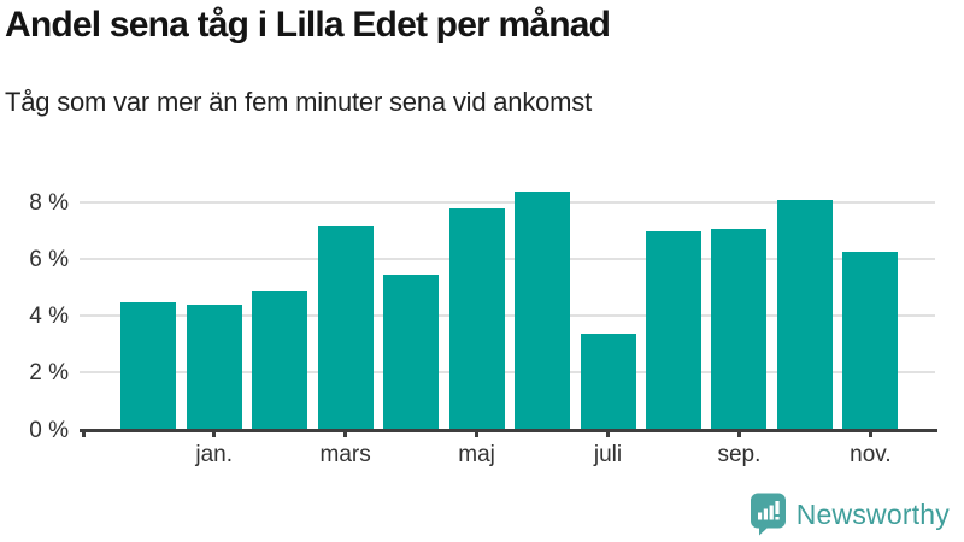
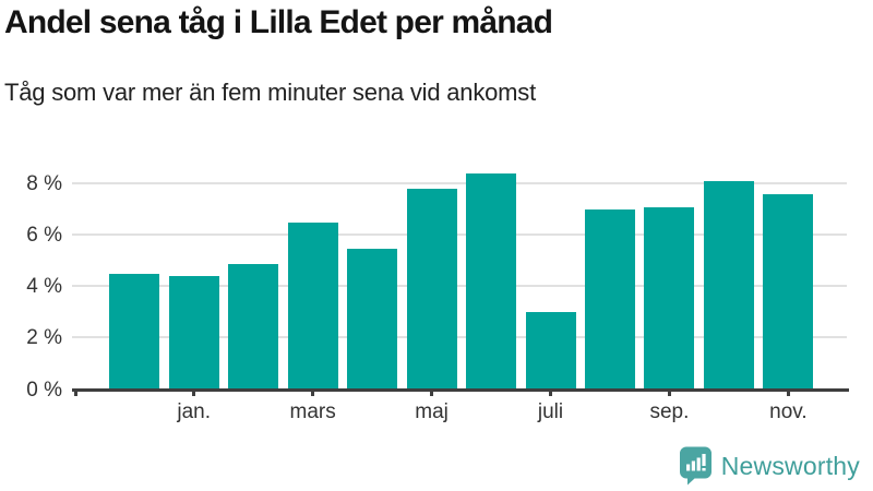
mars: 7.2% -> 6.5%
juli: 3.4% -> 3.0%
nov.: 6.3% -> 7.6%
